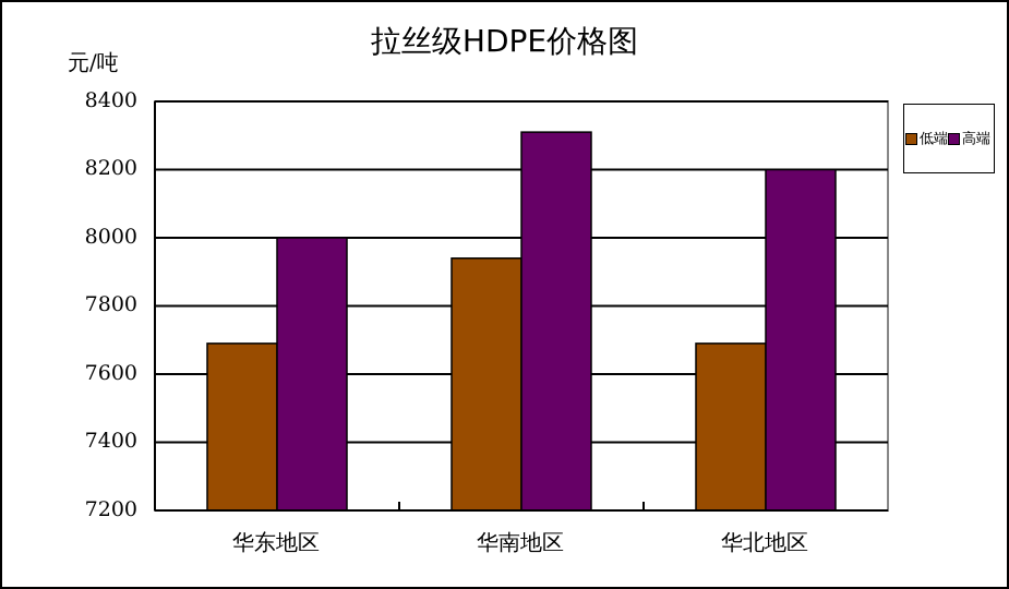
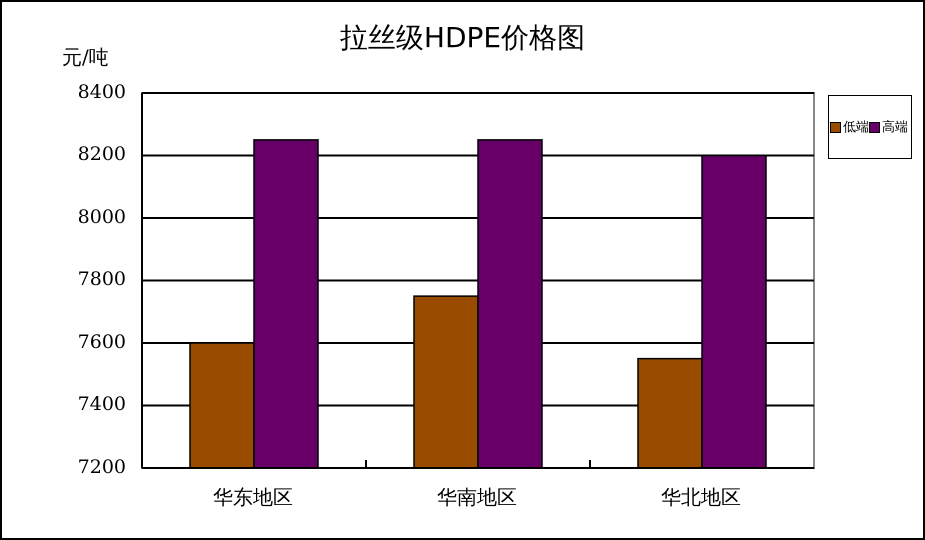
低端/华东地区: 7690 -> 7600
高端/华东地区: 8000 -> 8250
低端/华南地区: 7940 -> 7750
高端/华南地区: 8310 -> 8250
低端/华北地区: 7690 -> 7550
